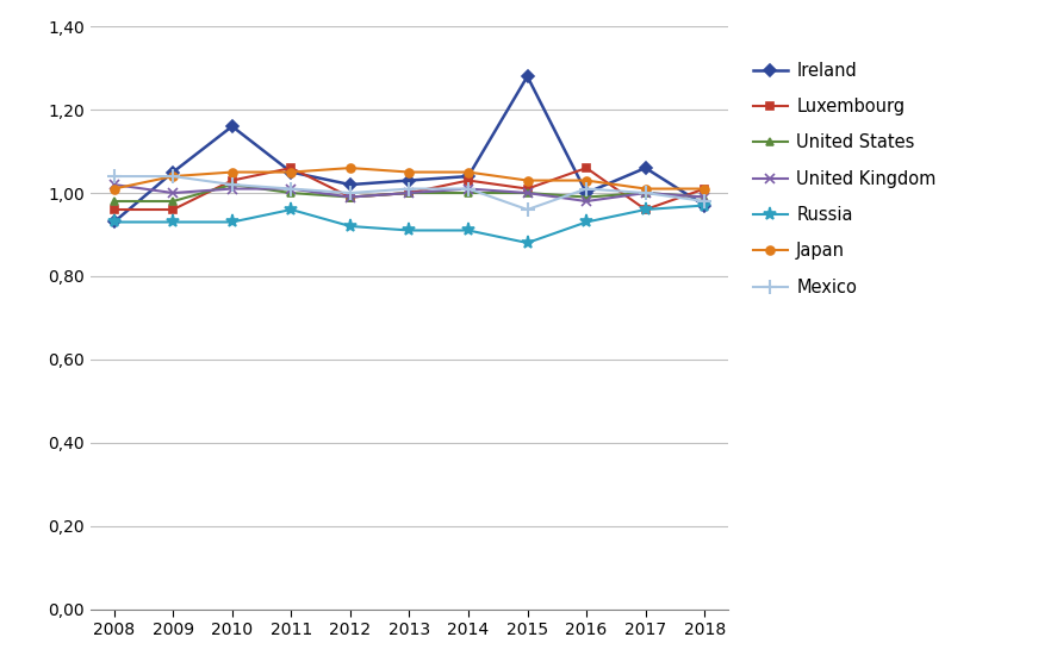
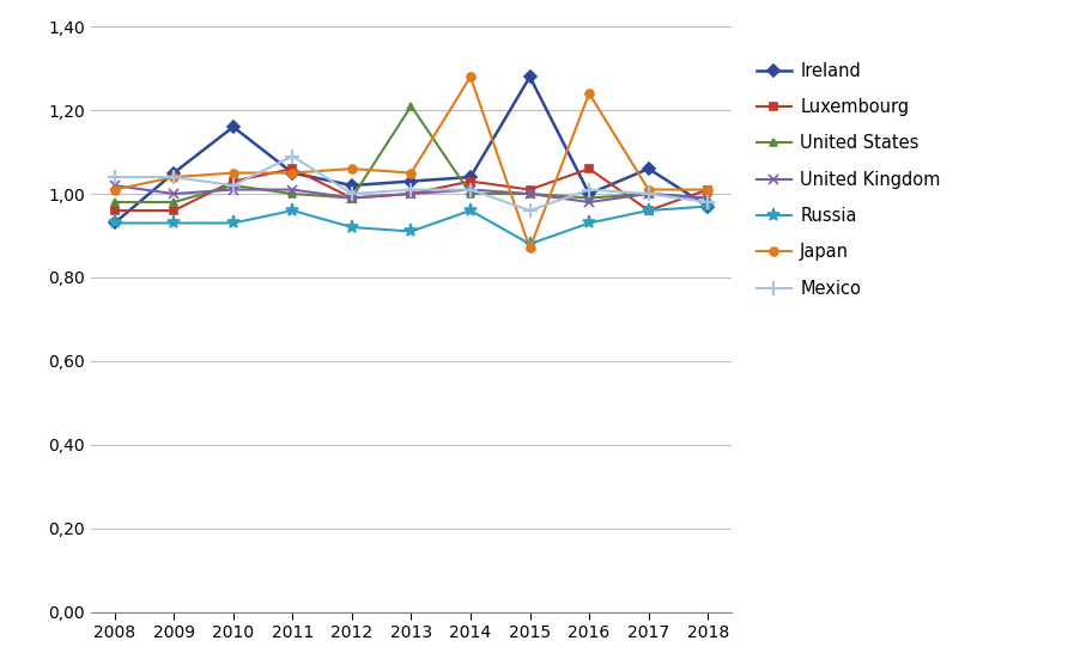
Mexico/2011: 1,01 -> 1,09
United States/2013: 1,00 -> 1,21
Russia/2014: 0,91 -> 0,96
Japan/2014: 1,05 -> 1,28
Japan/2015: 1,03 -> 0,87
Japan/2016: 1,03 -> 1,24
